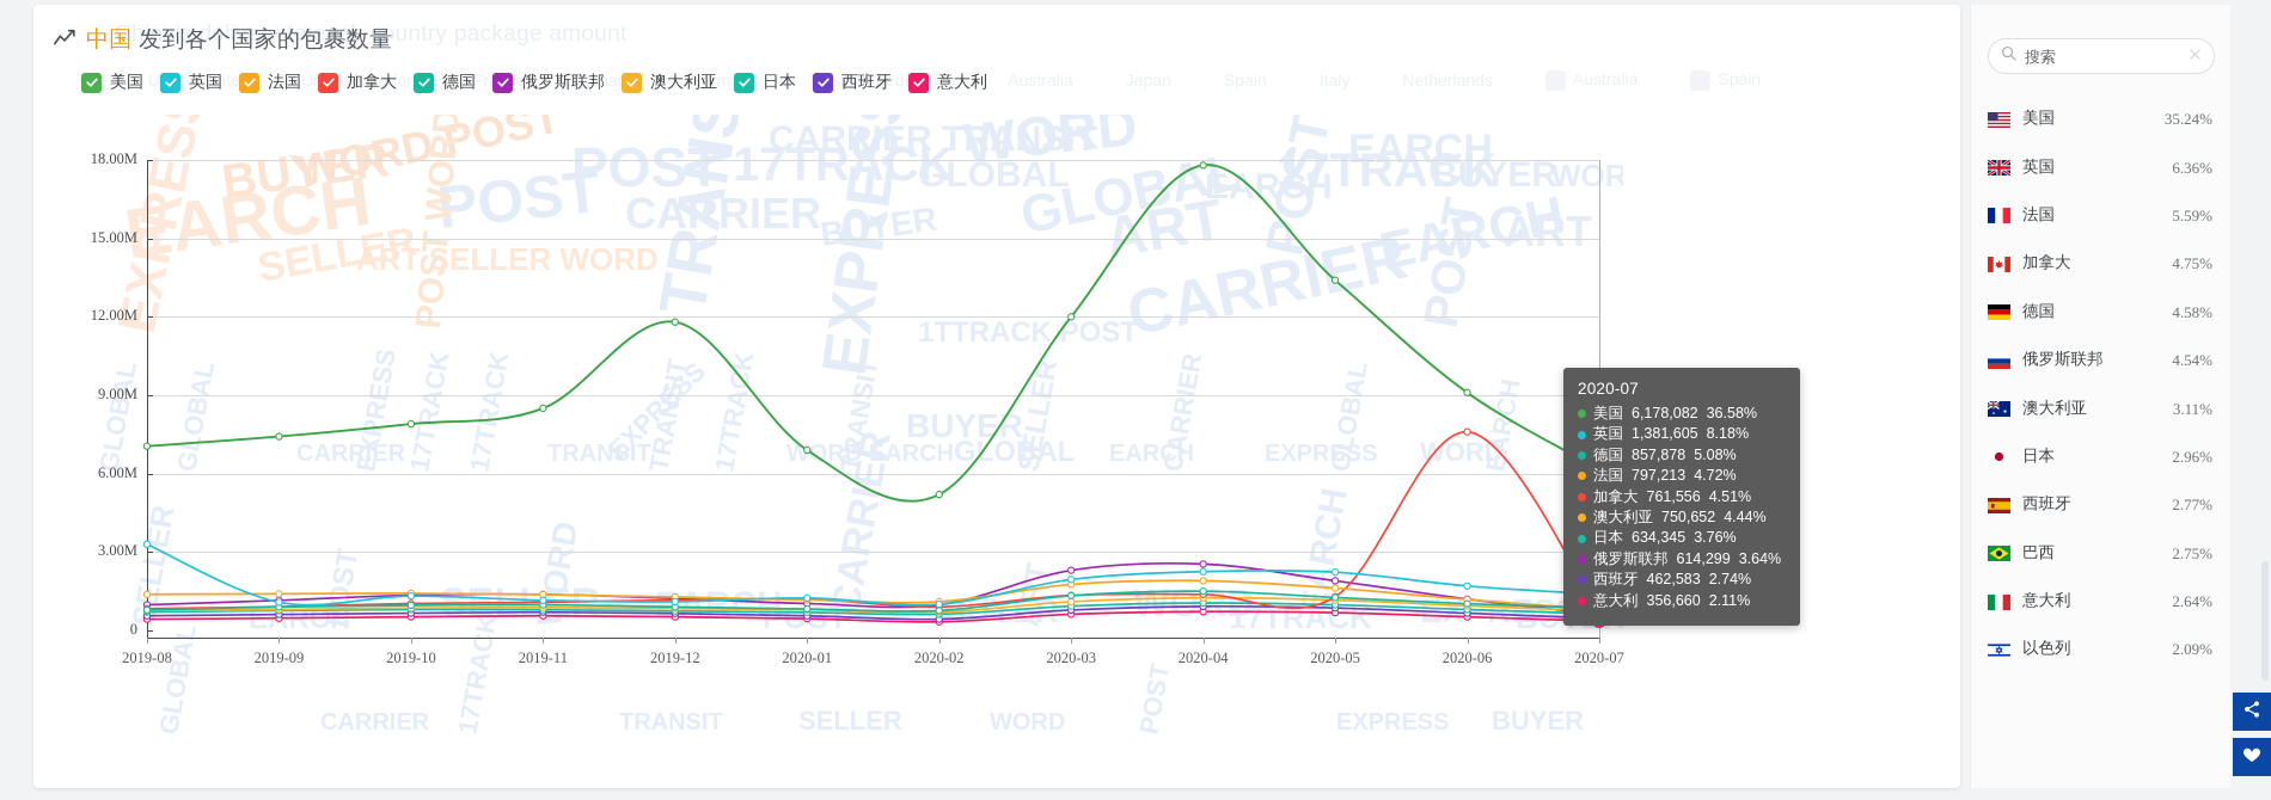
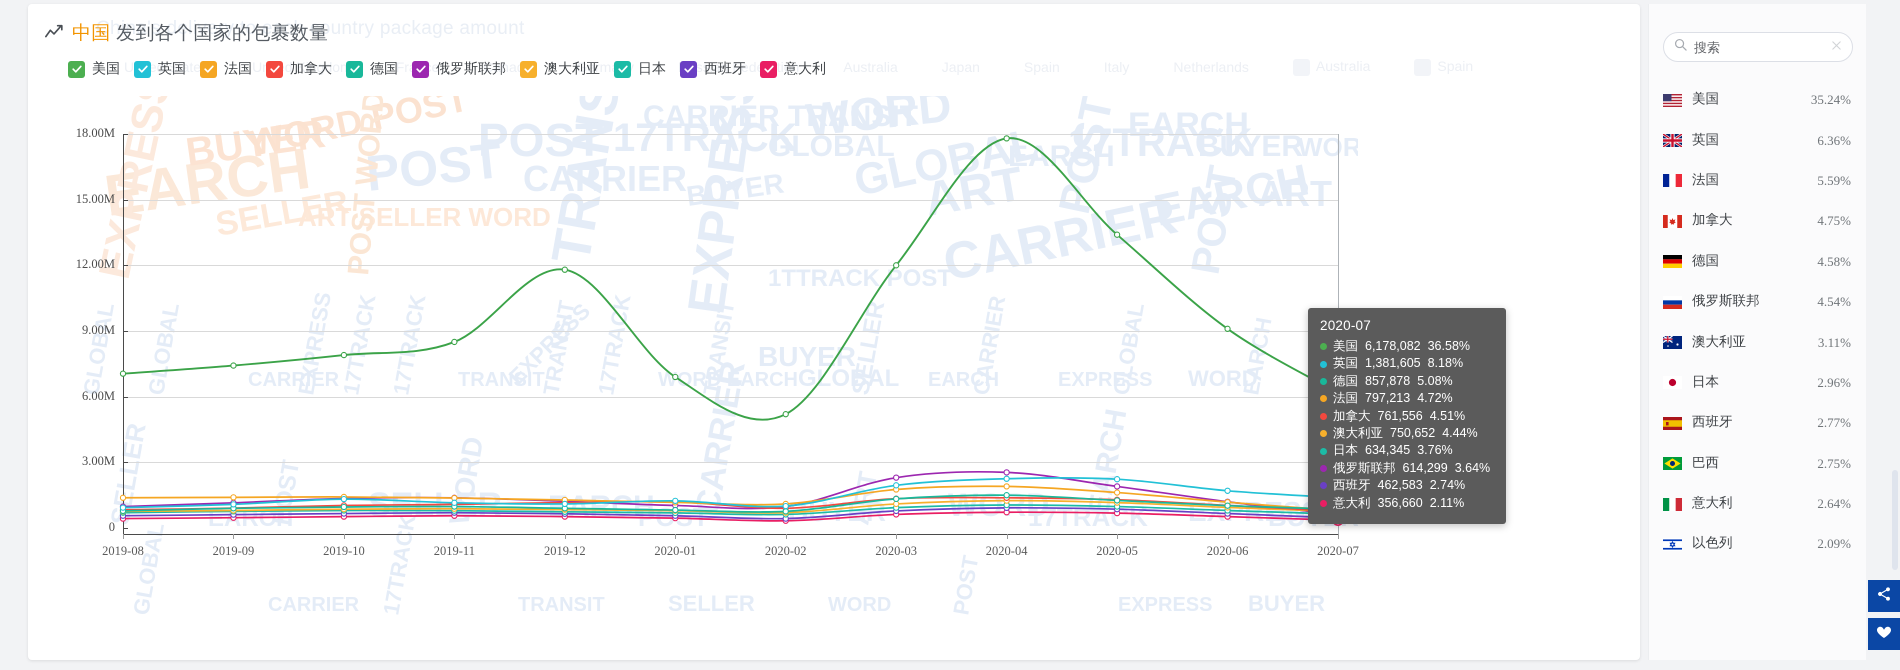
英国/2019-08: 3.3M -> 0.9M
加拿大/2020-06: 7.6M -> 1.0M
